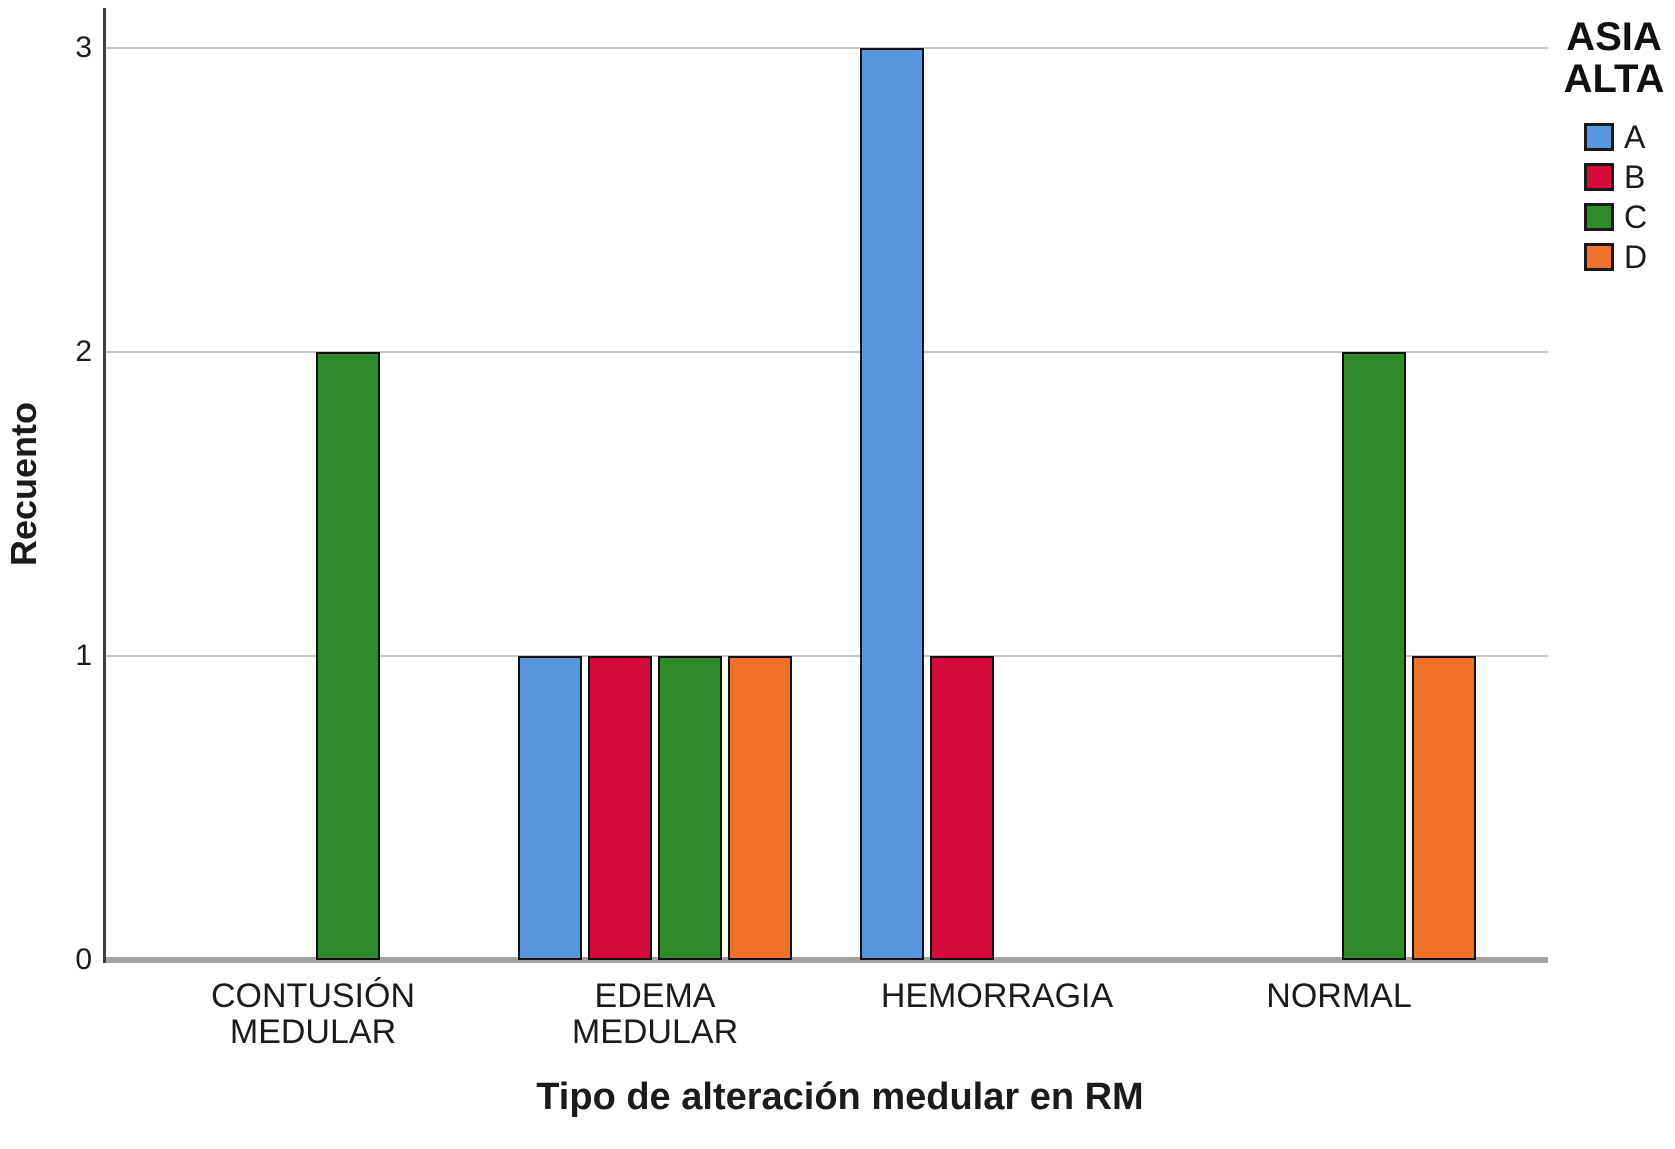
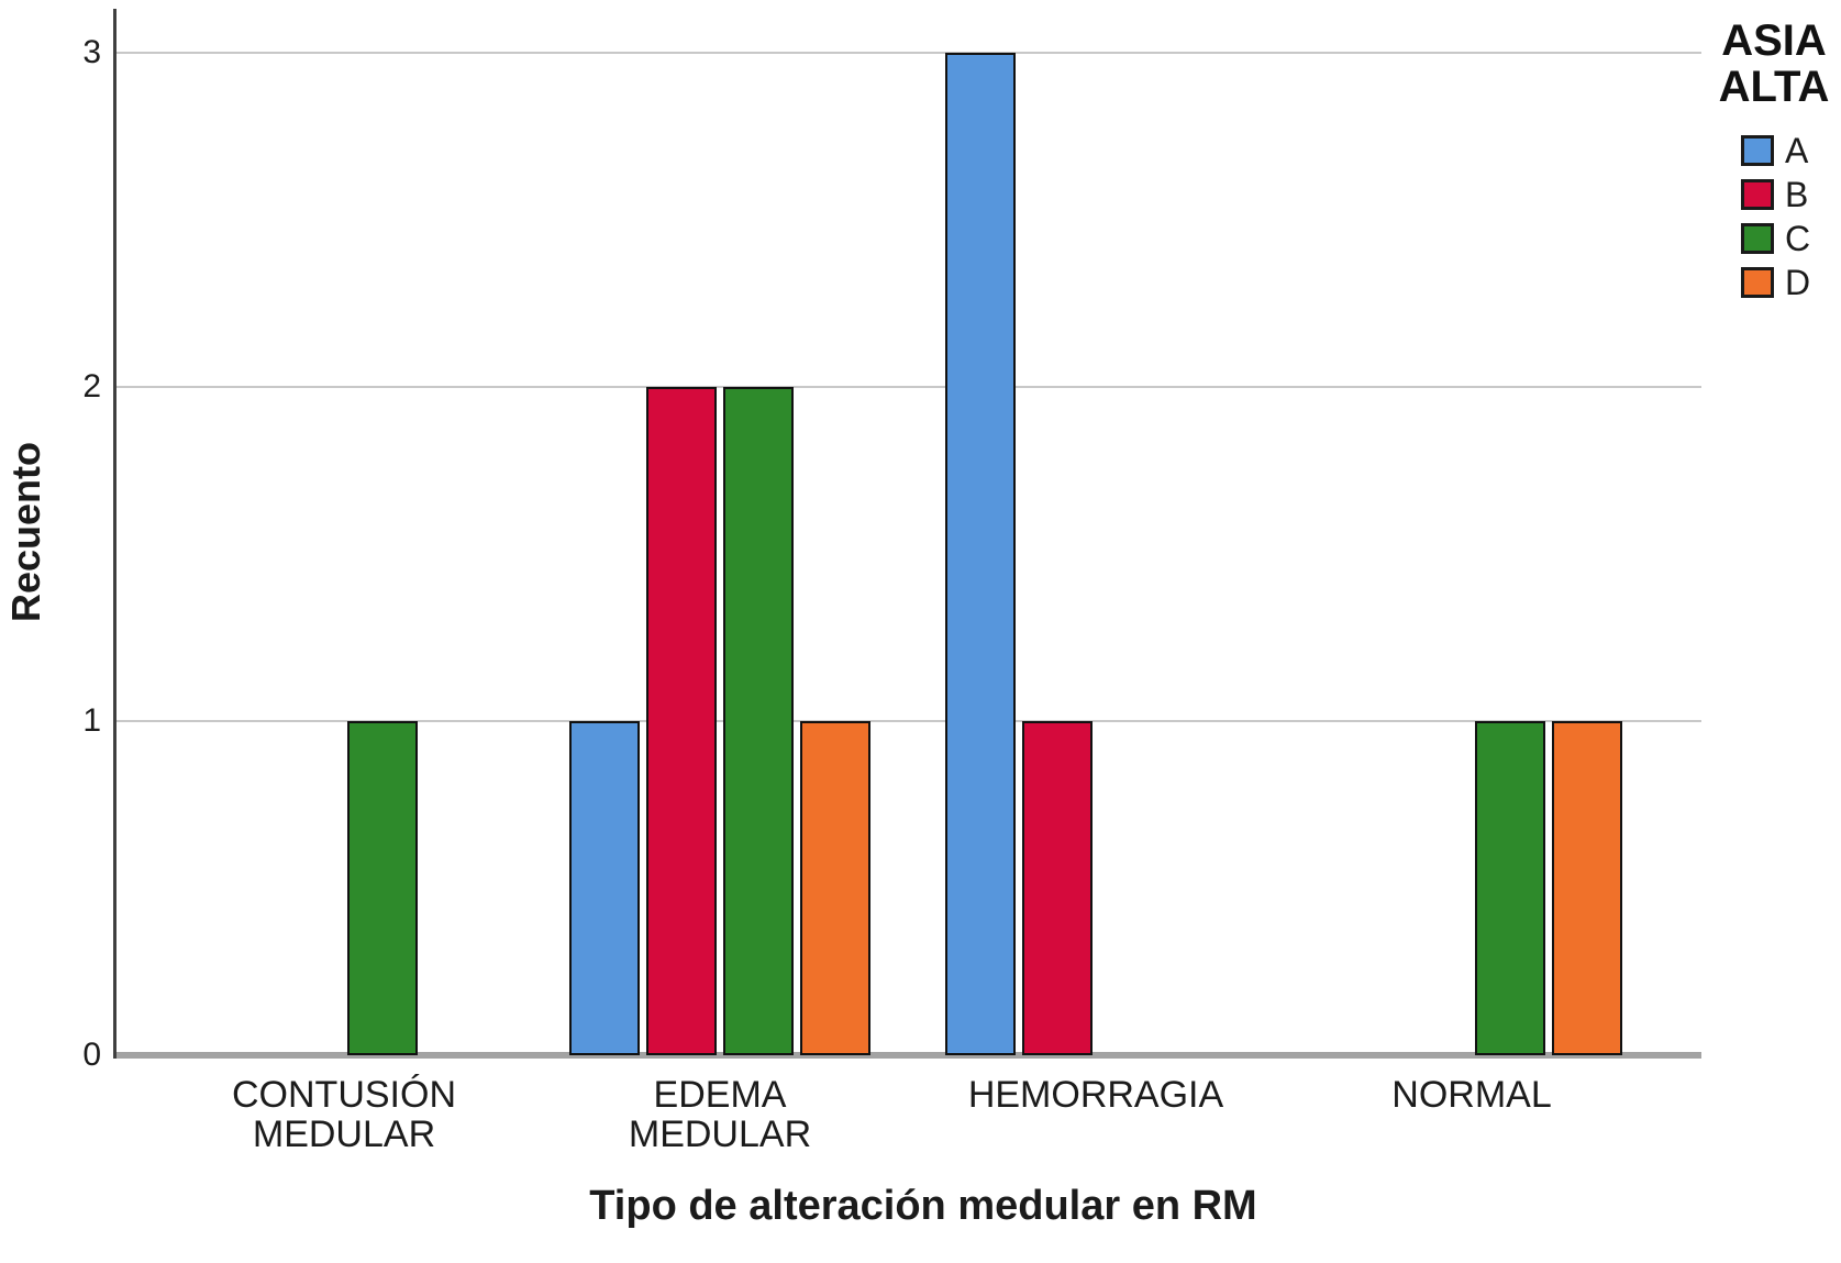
C/CONTUSIÓN MEDULAR: 2 -> 1
B/EDEMA MEDULAR: 1 -> 2
C/EDEMA MEDULAR: 1 -> 2
C/NORMAL: 2 -> 1
